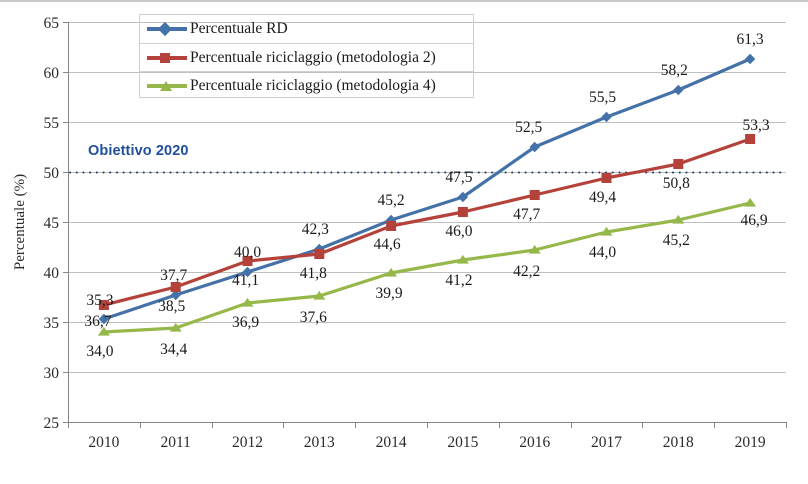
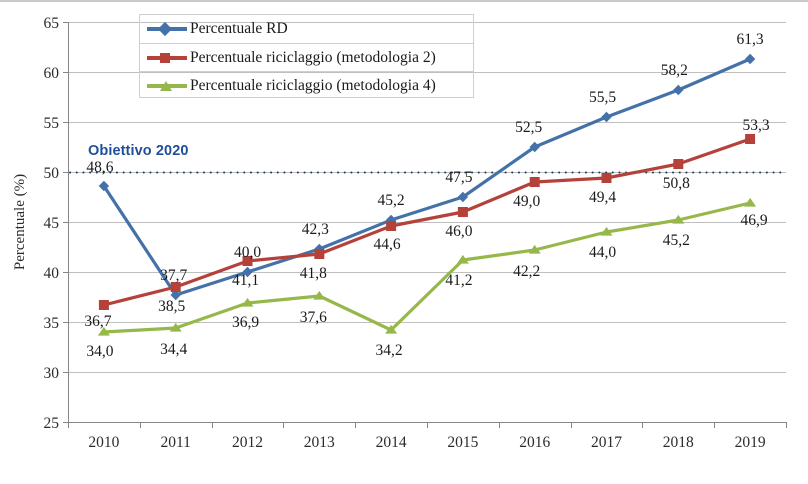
Percentuale RD/2010: 35,3 -> 48,6
Percentuale riciclaggio (metodologia 4)/2014: 39,9 -> 34,2
Percentuale riciclaggio (metodologia 2)/2016: 47,7 -> 49,0
